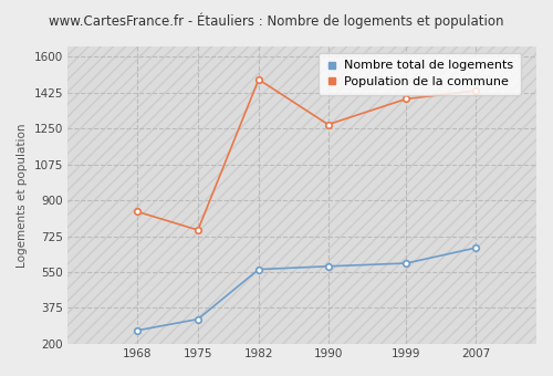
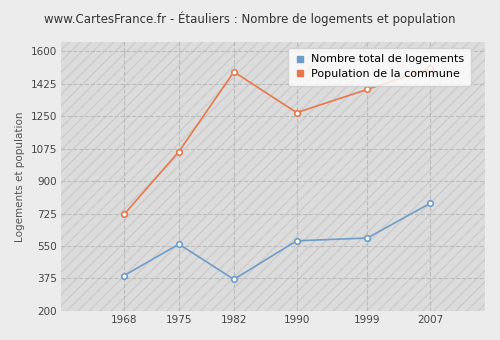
Nombre total de logements/1968: 260 -> 390
Population de la commune/1968: 840 -> 720
Nombre total de logements/1975: 320 -> 560
Population de la commune/1975: 760 -> 1060
Nombre total de logements/1982: 560 -> 370
Nombre total de logements/2007: 670 -> 780
Population de la commune/2007: 1440 -> 1510
